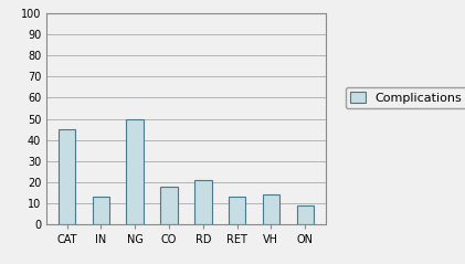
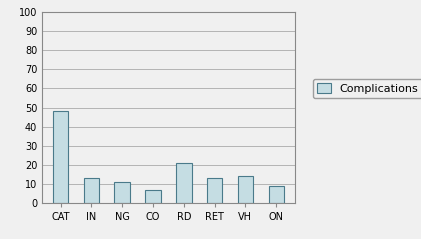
CAT: 45 -> 48
NG: 50 -> 11
CO: 18 -> 7
